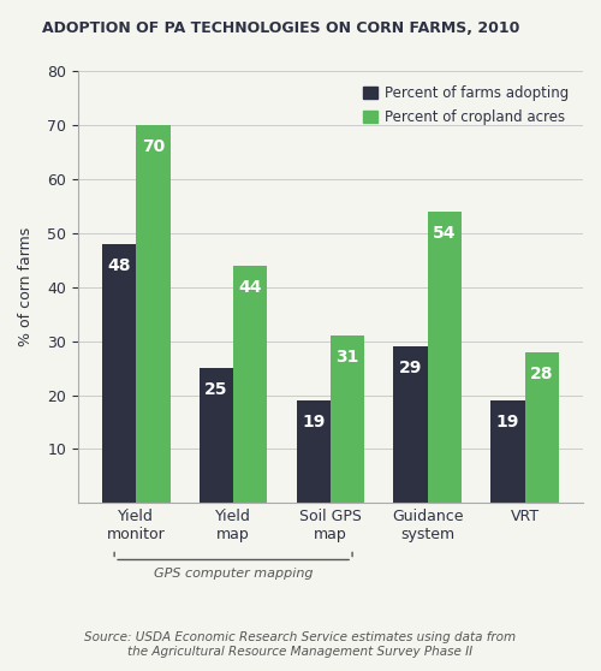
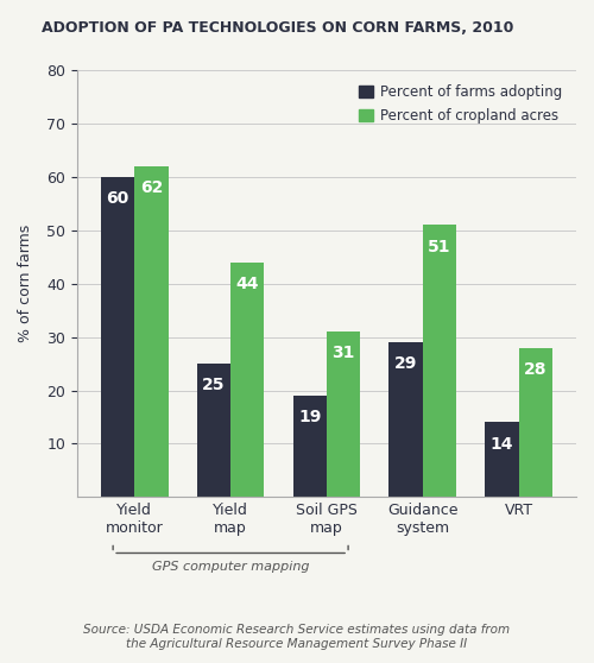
Percent of farms adopting/Yield monitor: 48 -> 60
Percent of cropland acres/Yield monitor: 70 -> 62
Percent of cropland acres/Guidance system: 54 -> 51
Percent of farms adopting/VRT: 19 -> 14
